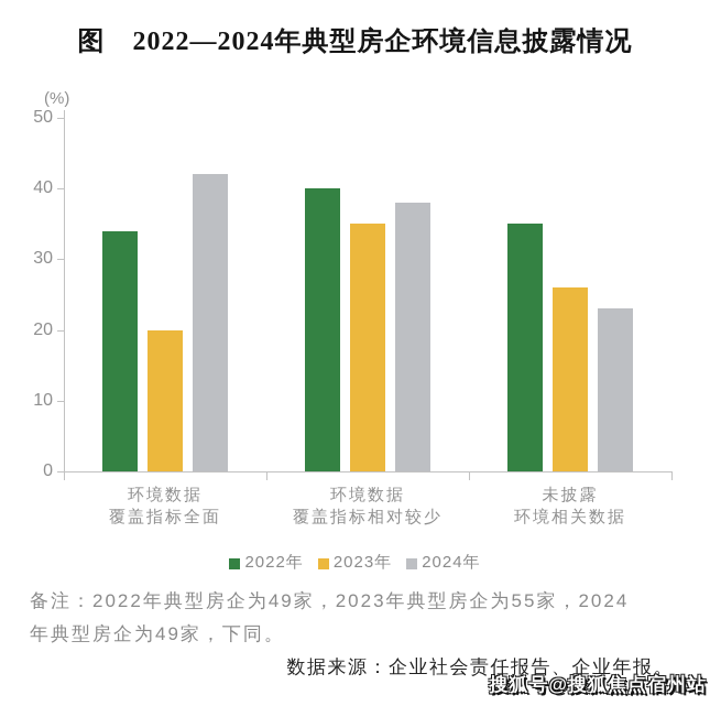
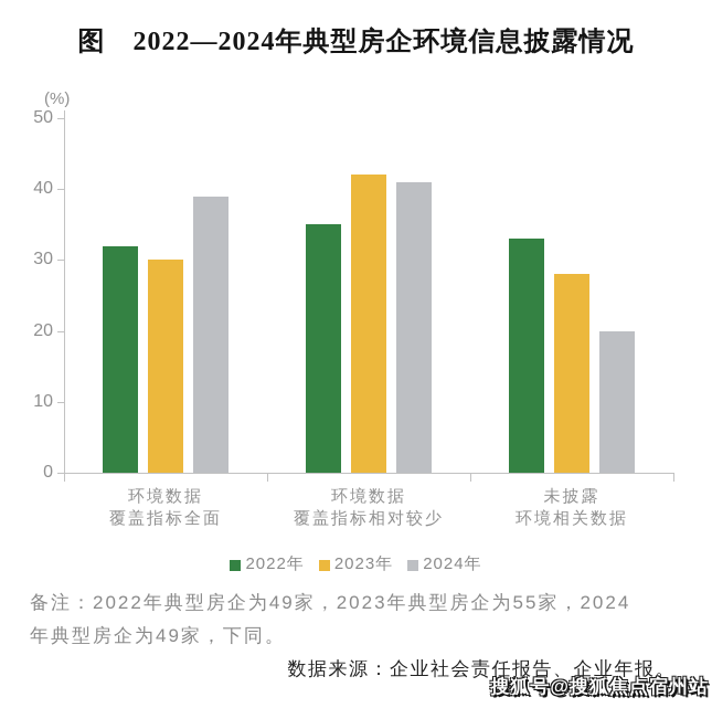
2022年/环境数据 覆盖指标全面: 34 -> 32
2023年/环境数据 覆盖指标全面: 20 -> 30
2024年/环境数据 覆盖指标全面: 42 -> 39
2022年/环境数据 覆盖指标相对较少: 40 -> 35
2023年/环境数据 覆盖指标相对较少: 35 -> 42
2024年/环境数据 覆盖指标相对较少: 38 -> 41
2022年/未披露 环境相关数据: 35 -> 33
2023年/未披露 环境相关数据: 26 -> 28
2024年/未披露 环境相关数据: 23 -> 20
